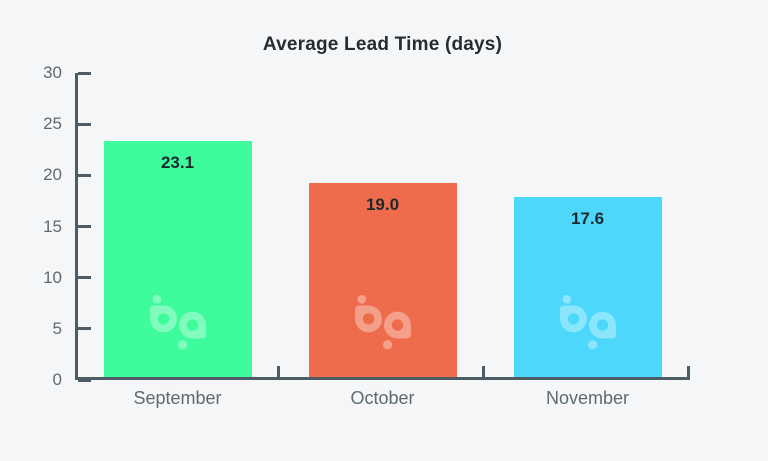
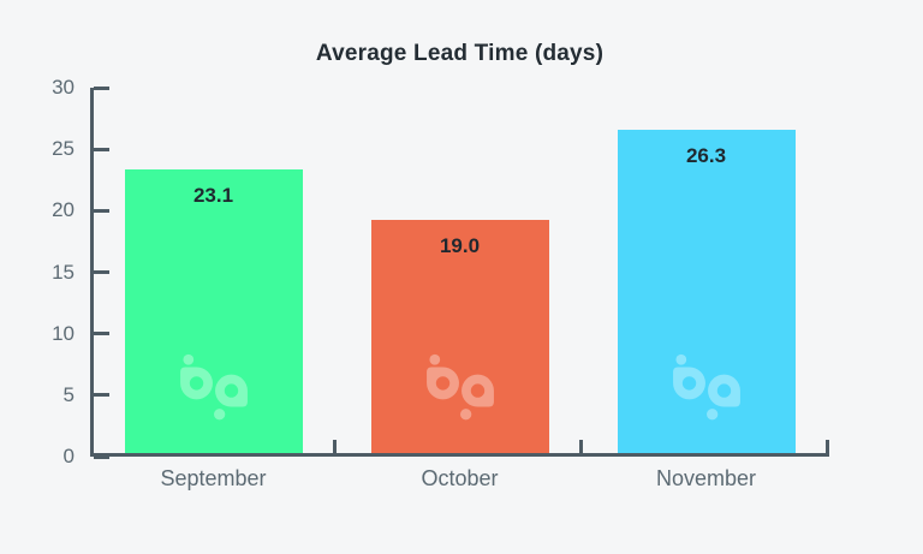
November: 17.6 -> 26.3
